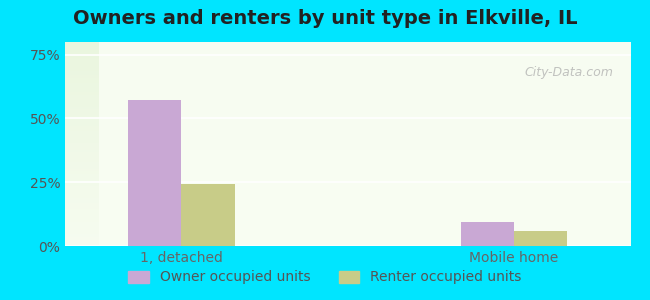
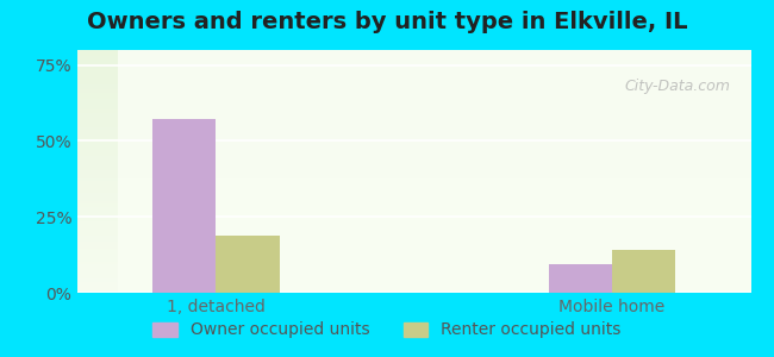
Renter occupied units/1, detached: 24.5% -> 19.0%
Renter occupied units/Mobile home: 6.0% -> 14.3%
